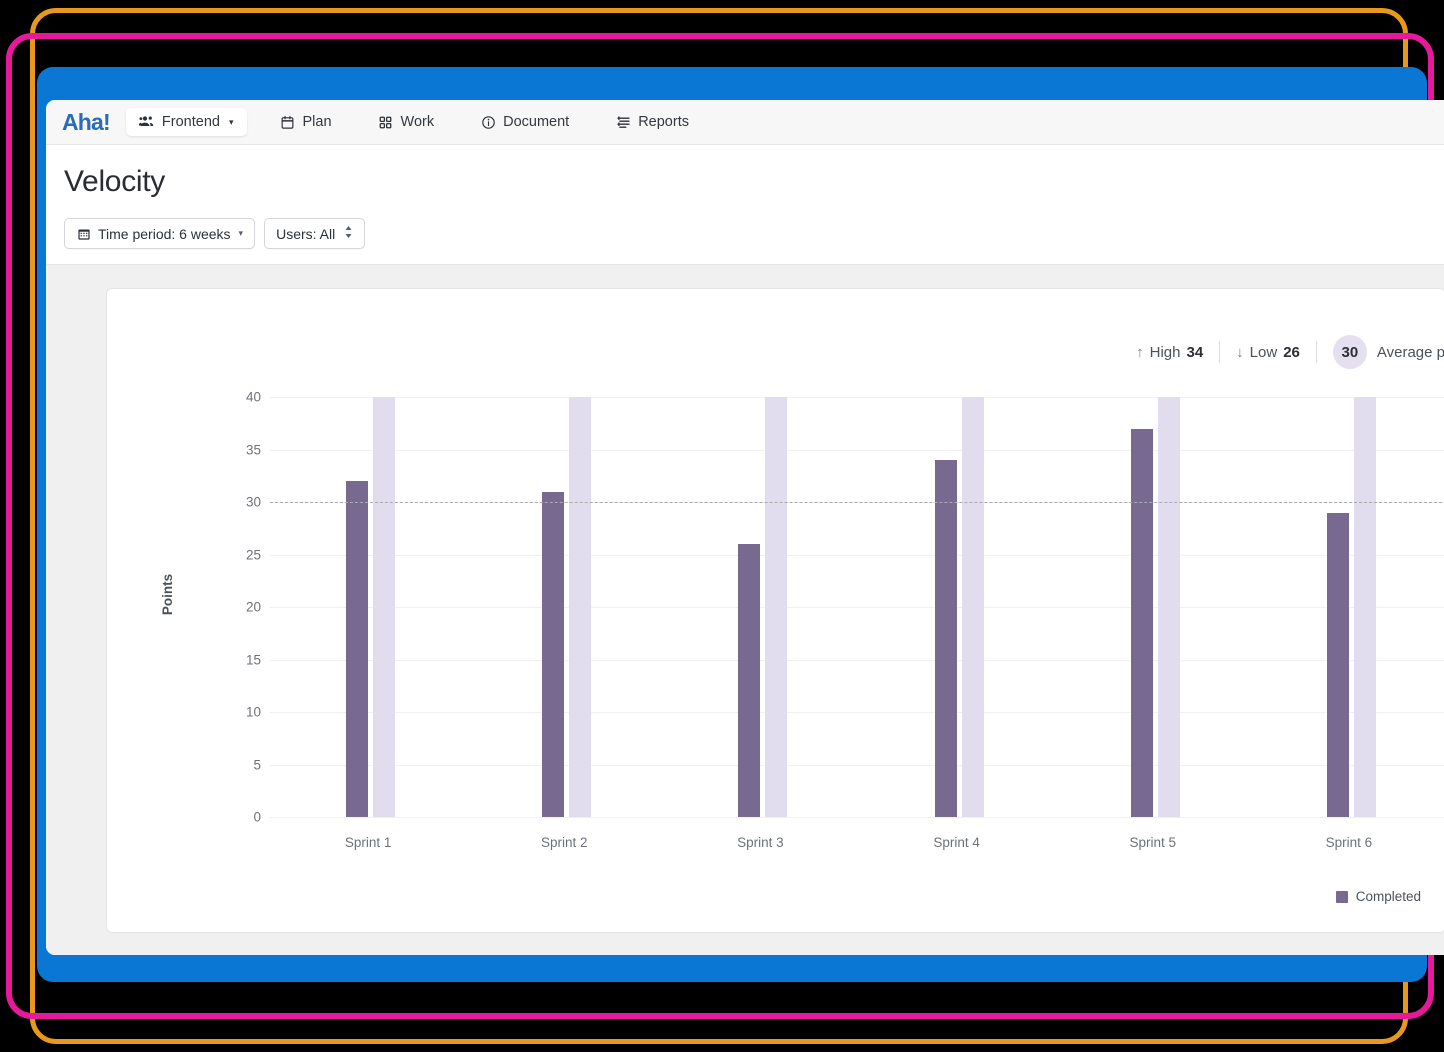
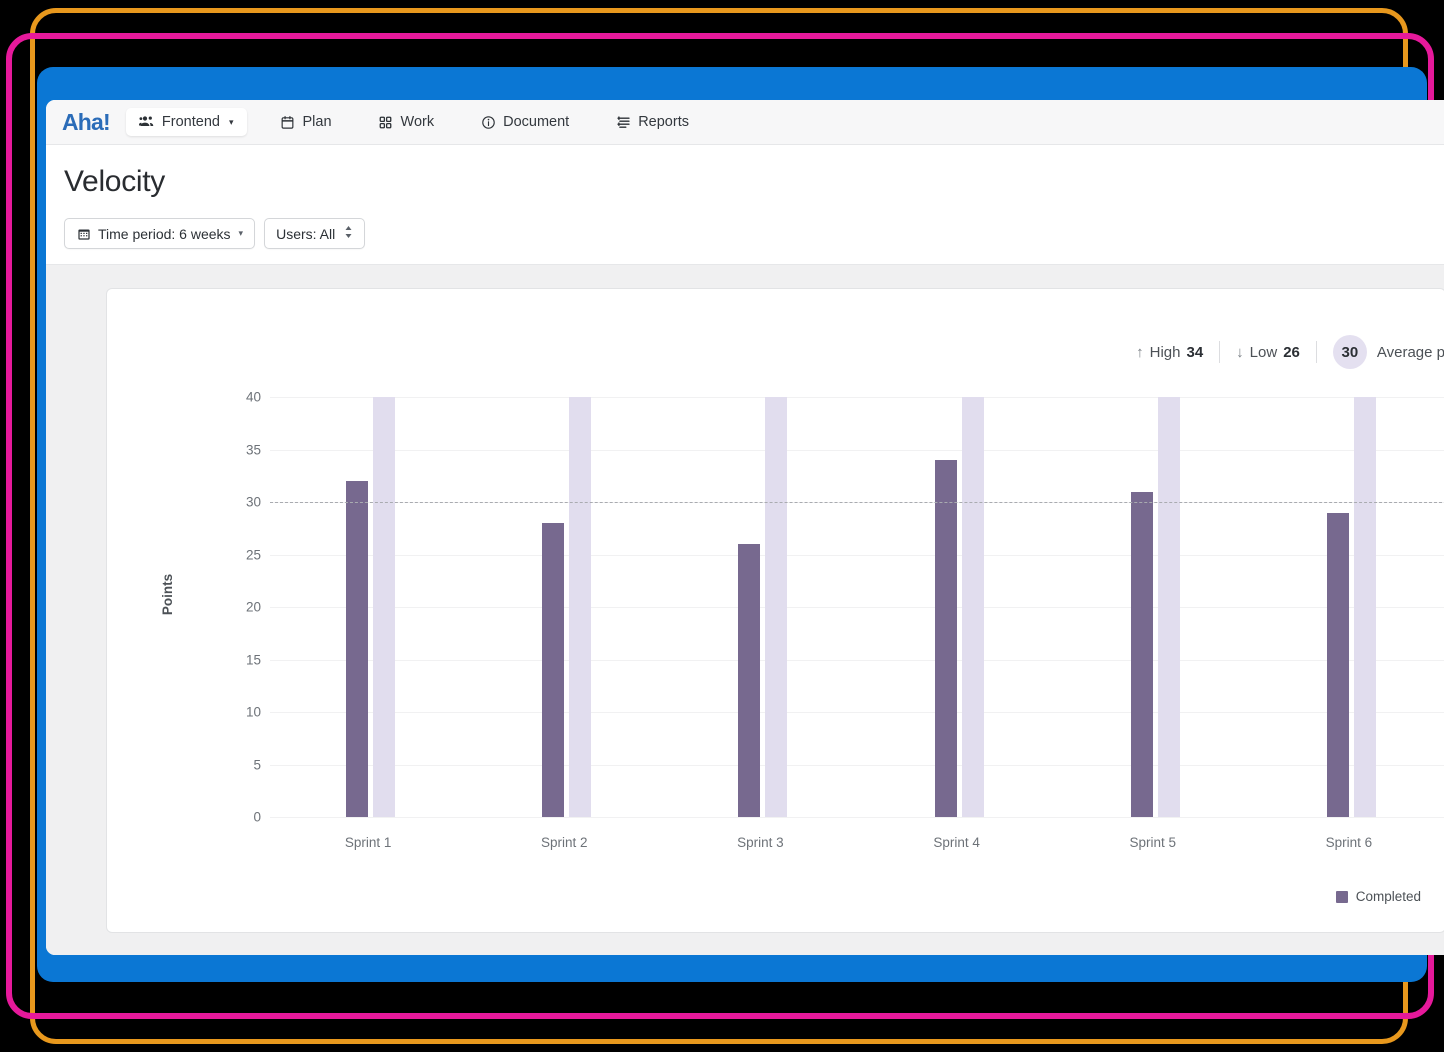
Completed/Sprint 2: 31 -> 28
Completed/Sprint 5: 37 -> 31
